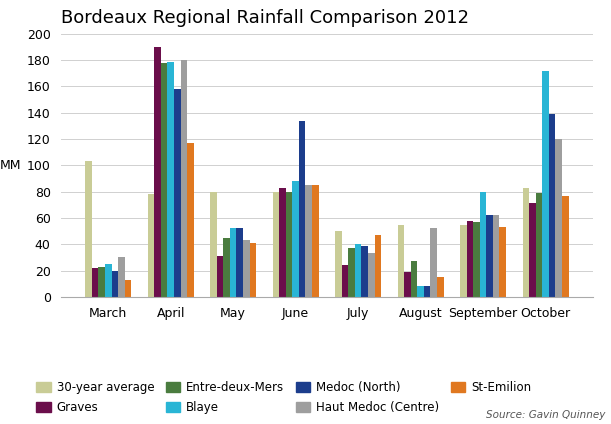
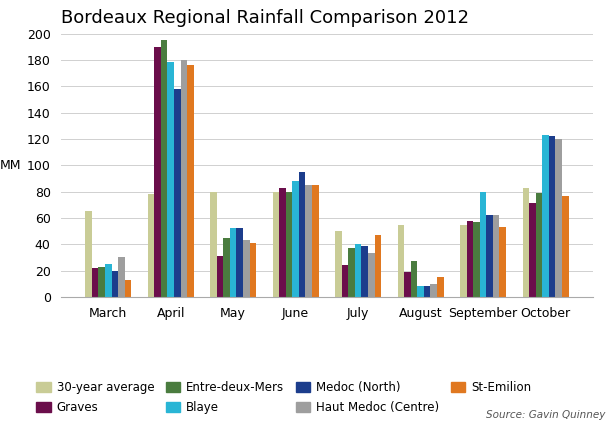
30-year average/March: 103 -> 65
Entre-deux-Mers/April: 178 -> 195
St-Emilion/April: 117 -> 176
Medoc (North)/June: 134 -> 95
Haut Medoc (Centre)/August: 52 -> 10
Blaye/October: 172 -> 123
Medoc (North)/October: 139 -> 122
